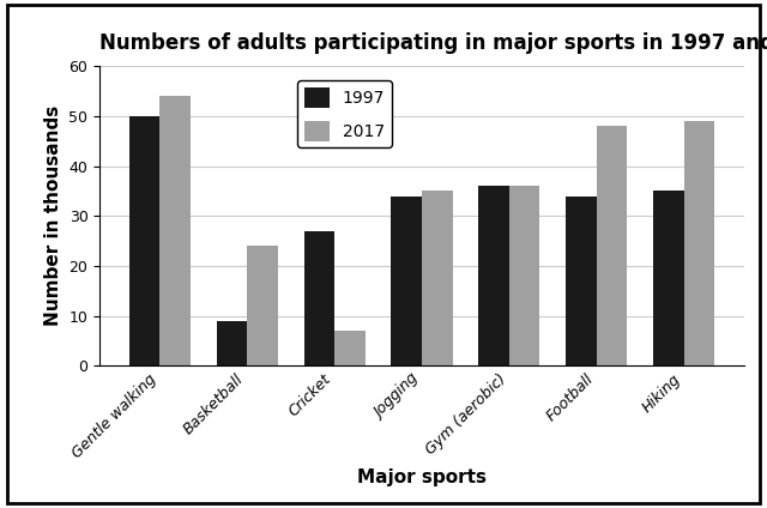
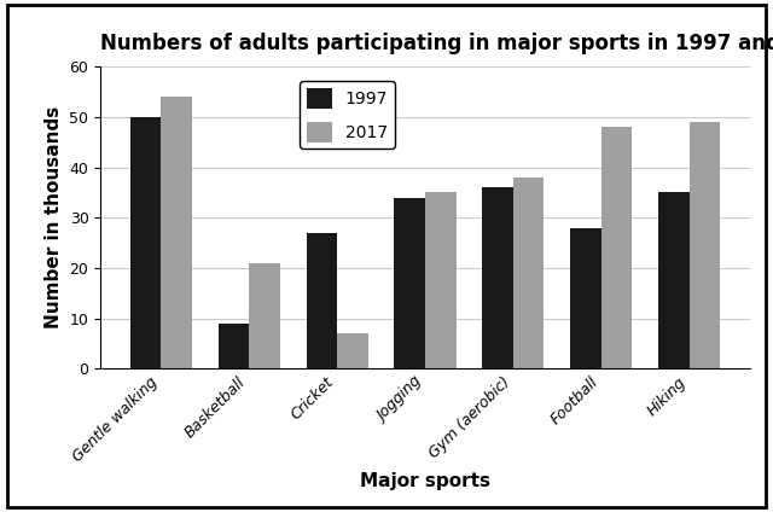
2017/Basketball: 24 -> 21
2017/Gym (aerobic): 36 -> 38
1997/Football: 34 -> 28
